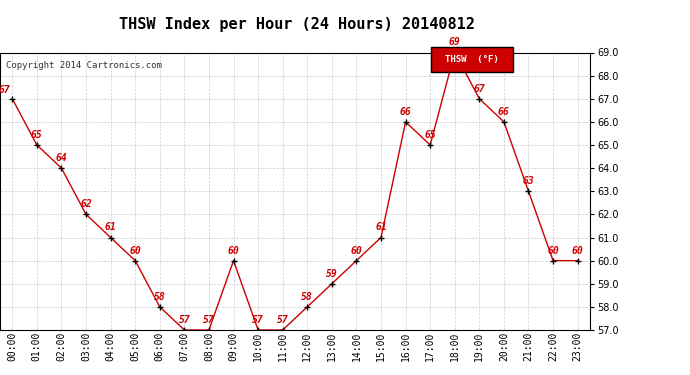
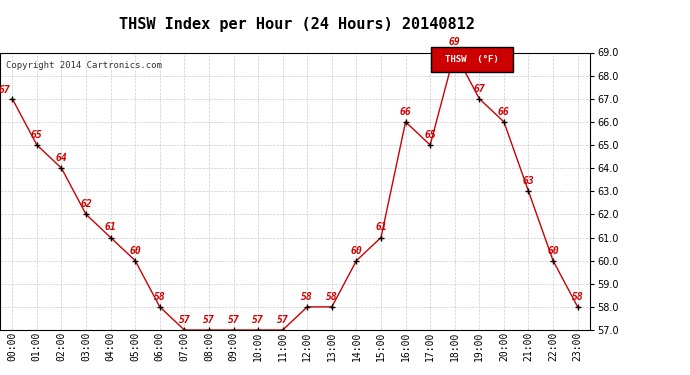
09:00: 60 -> 57
13:00: 59 -> 58
23:00: 60 -> 58
